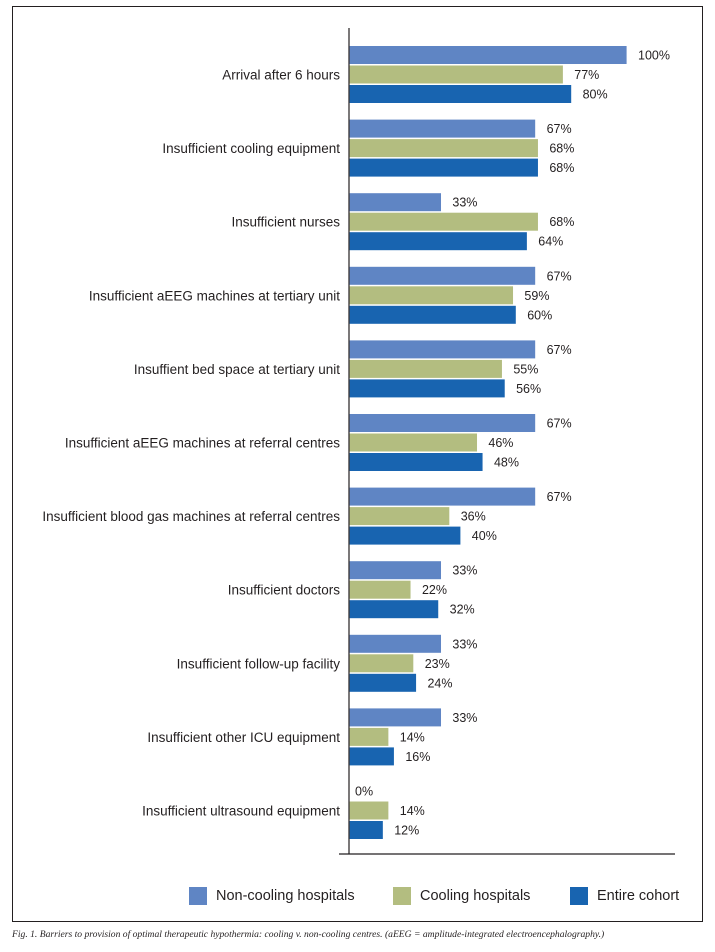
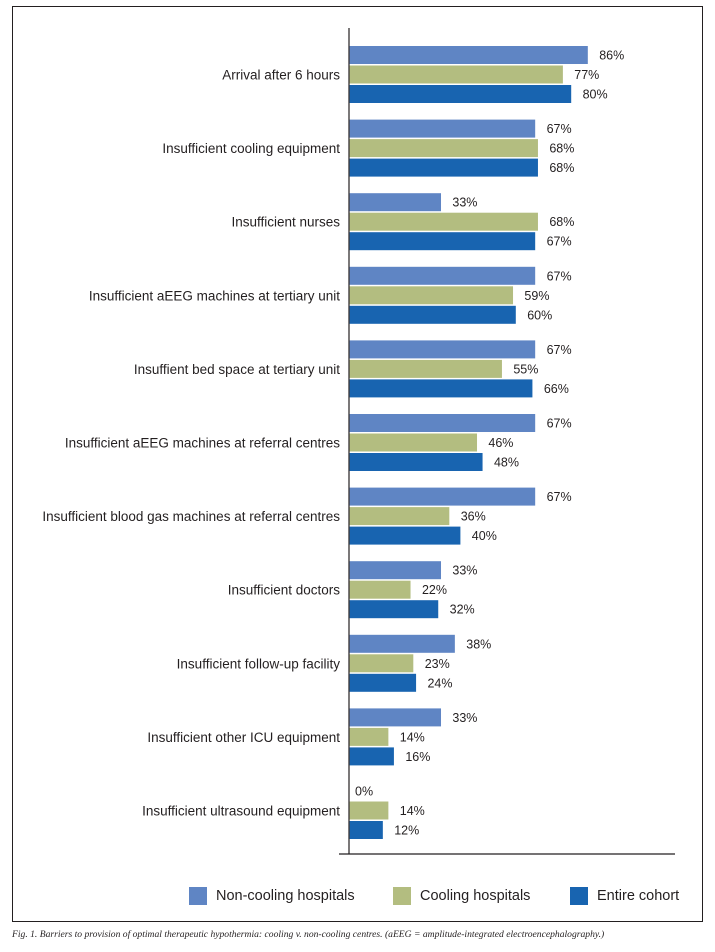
Non-cooling hospitals/Arrival after 6 hours: 100% -> 86%
Entire cohort/Insufficient nurses: 64% -> 67%
Entire cohort/Insuffient bed space at tertiary unit: 56% -> 66%
Non-cooling hospitals/Insufficient follow-up facility: 33% -> 38%
